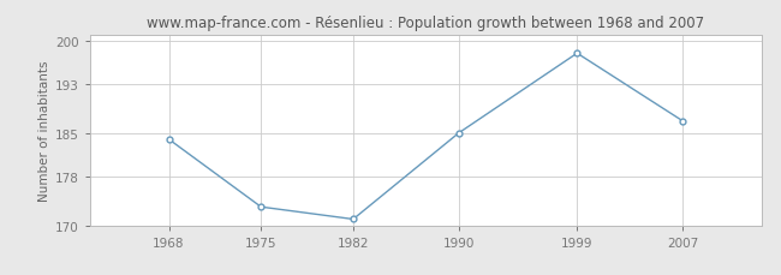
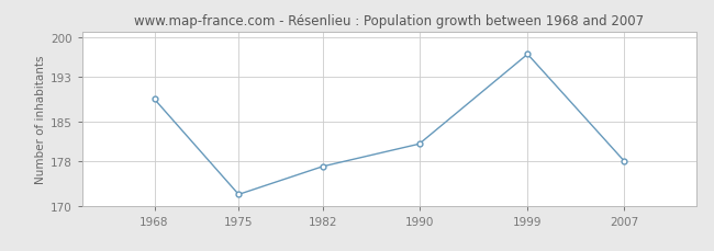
1968: 184 -> 189
1975: 173 -> 172
1982: 171 -> 177
1990: 185 -> 181
1999: 198 -> 197
2007: 187 -> 178
